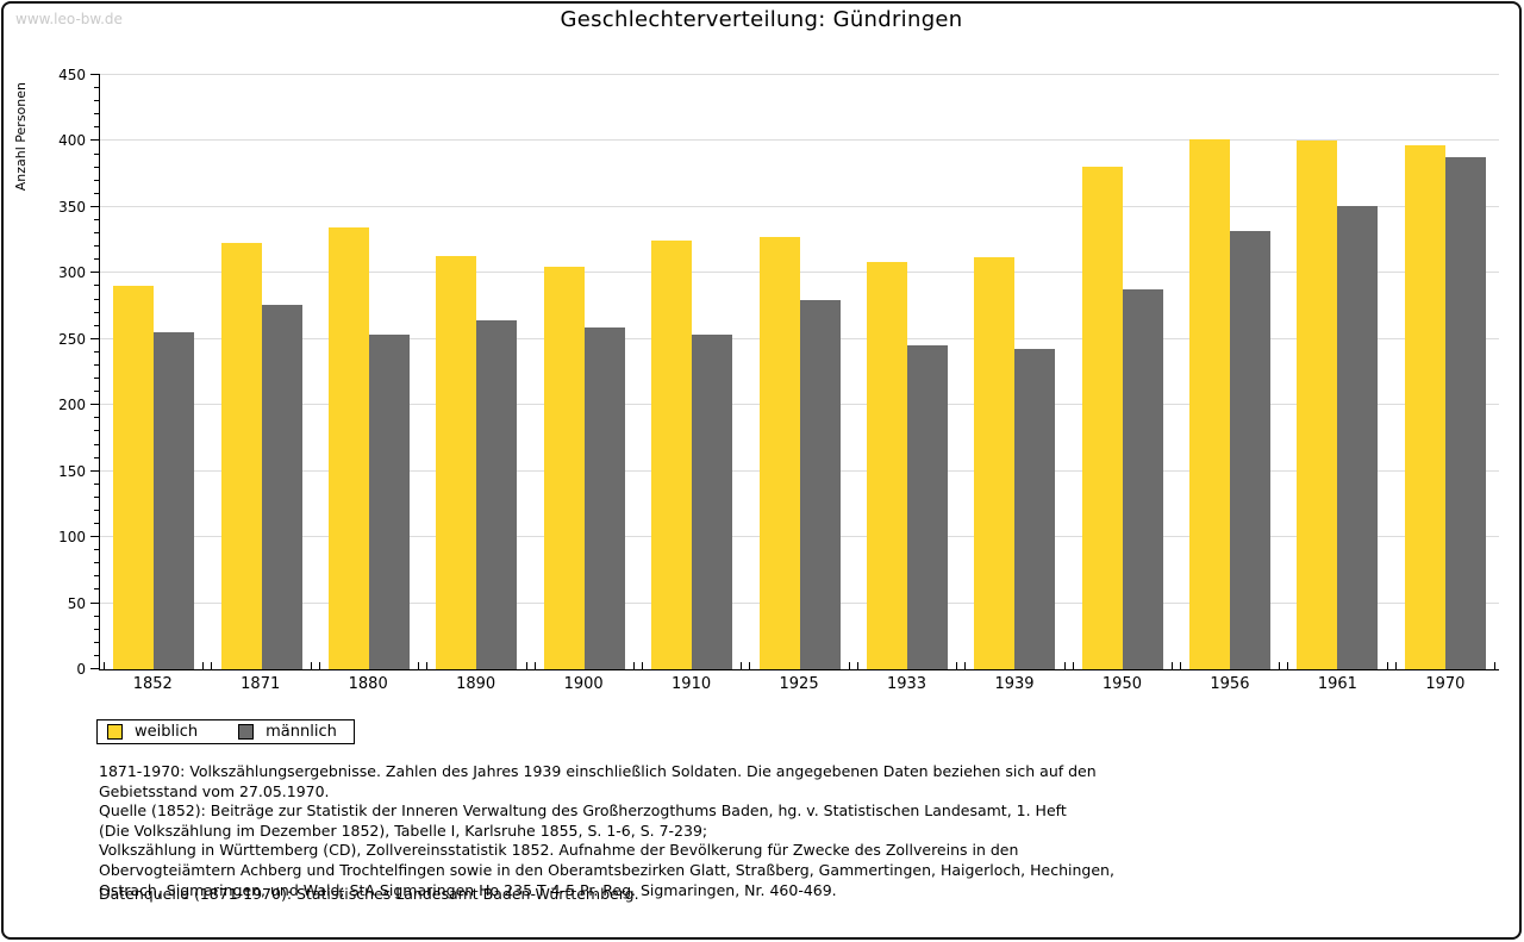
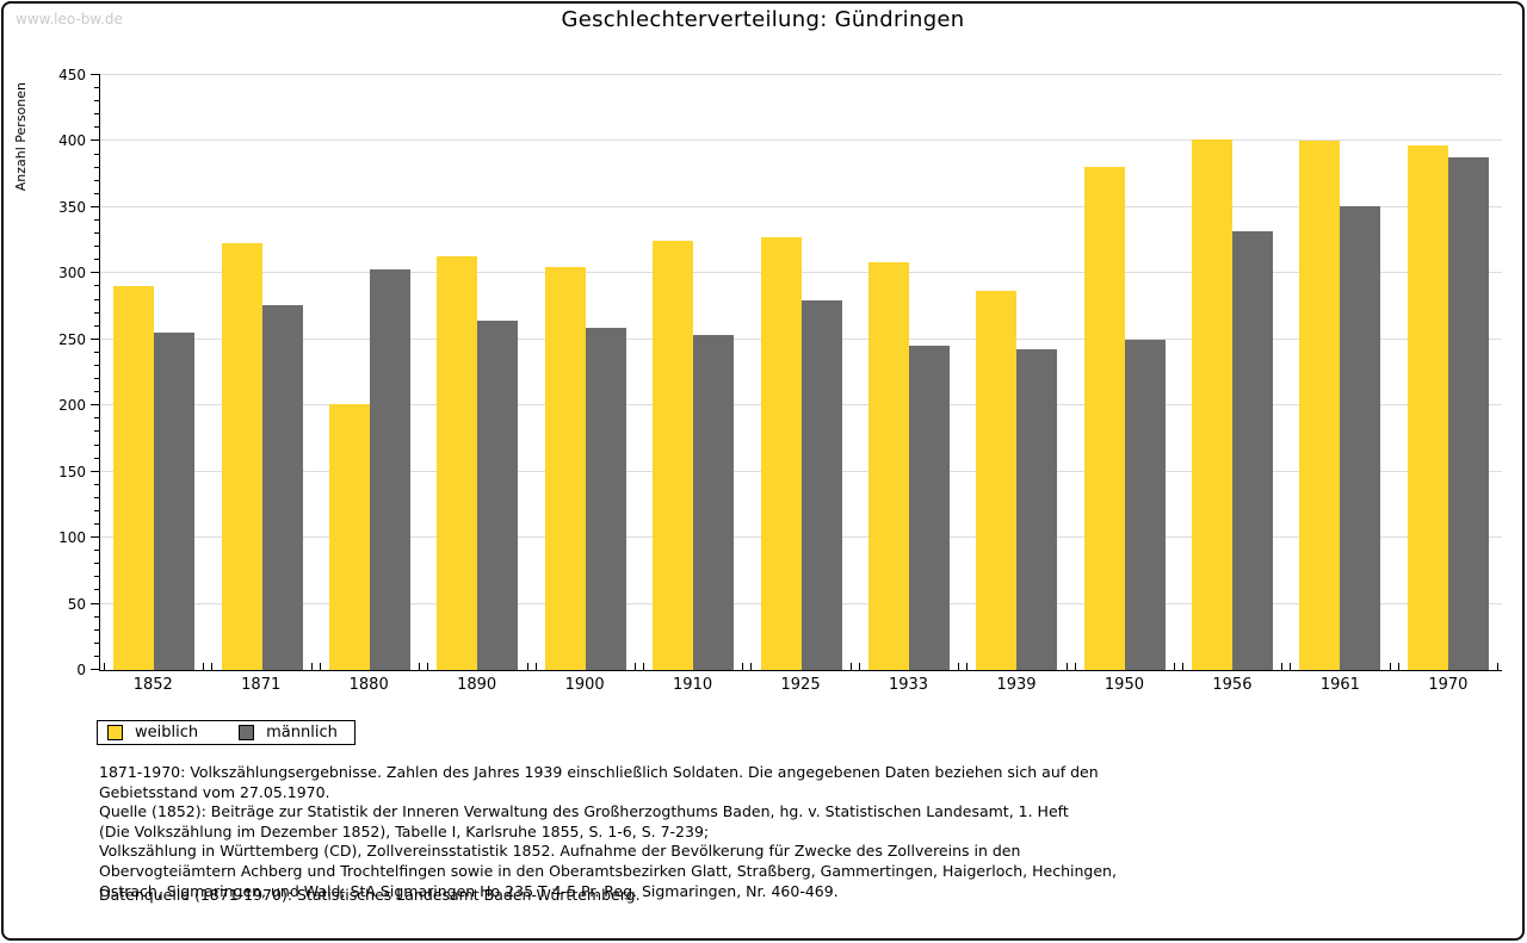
weiblich/1880: 335 -> 201
männlich/1880: 253 -> 303
weiblich/1939: 312 -> 287
männlich/1950: 288 -> 250
